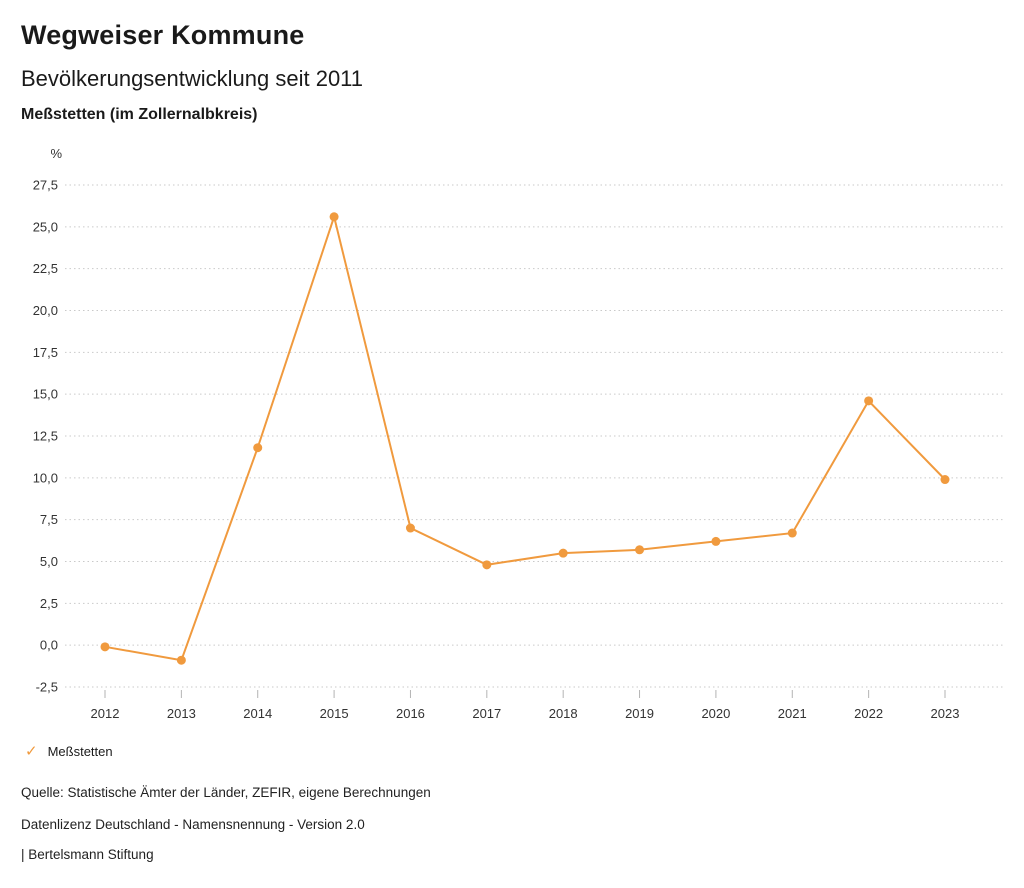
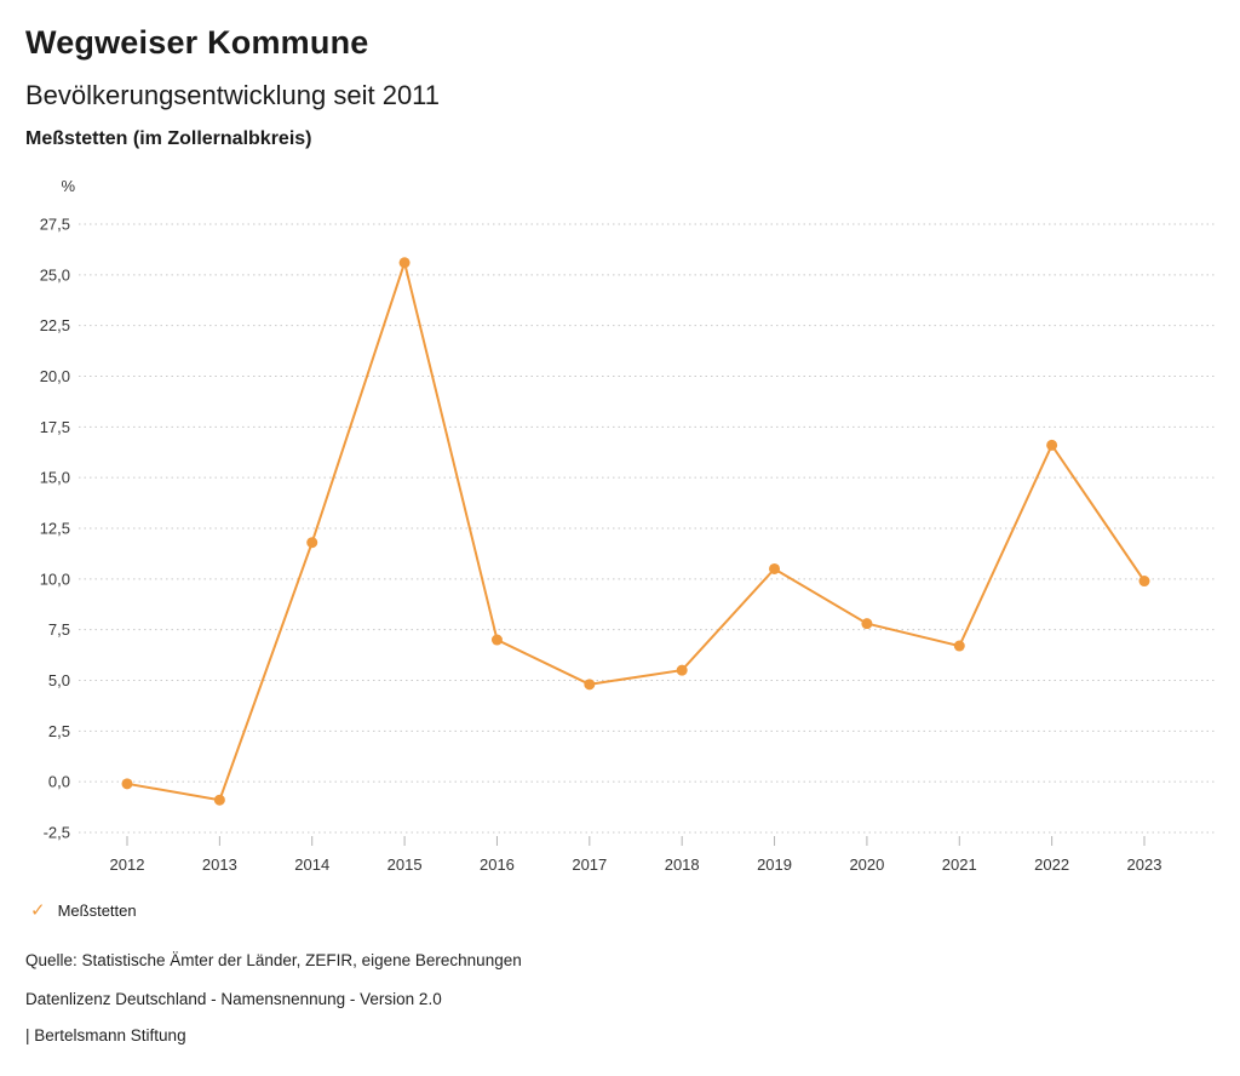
2019: 5,7 -> 10,5
2020: 6,2 -> 7,8
2022: 14,6 -> 16,6
